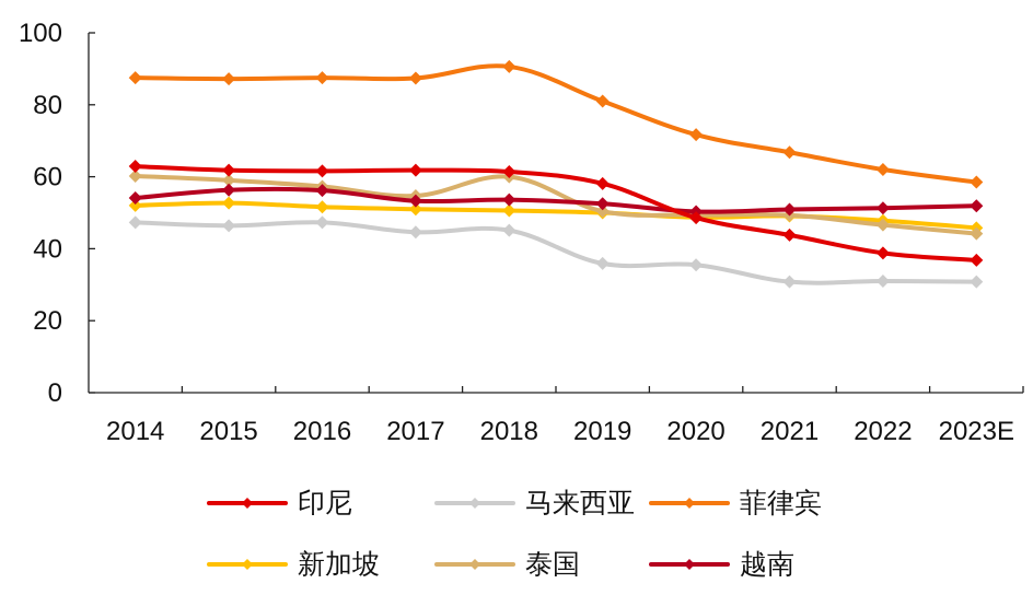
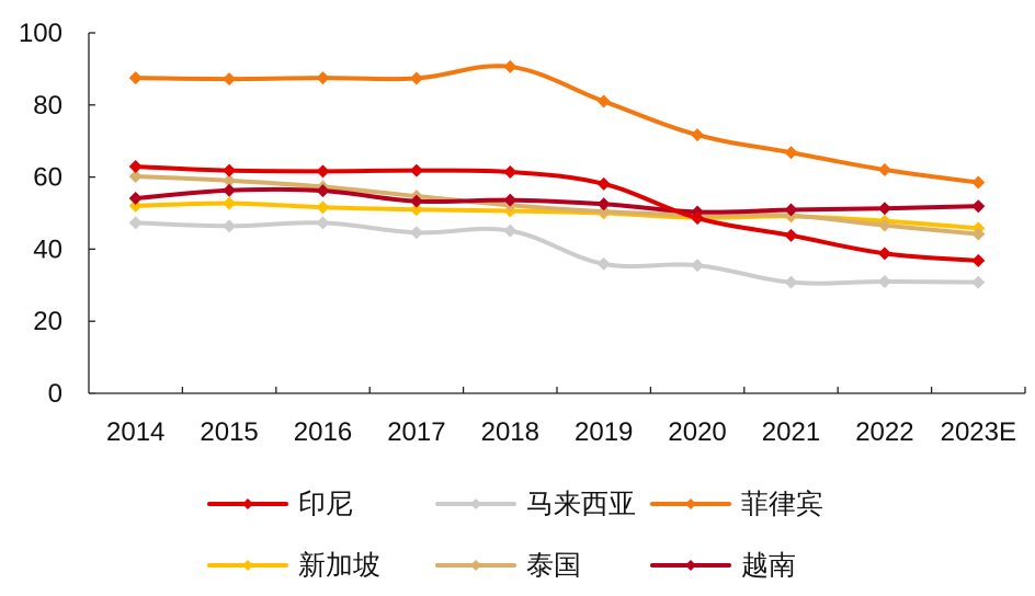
泰国/2018: 60 -> 52
